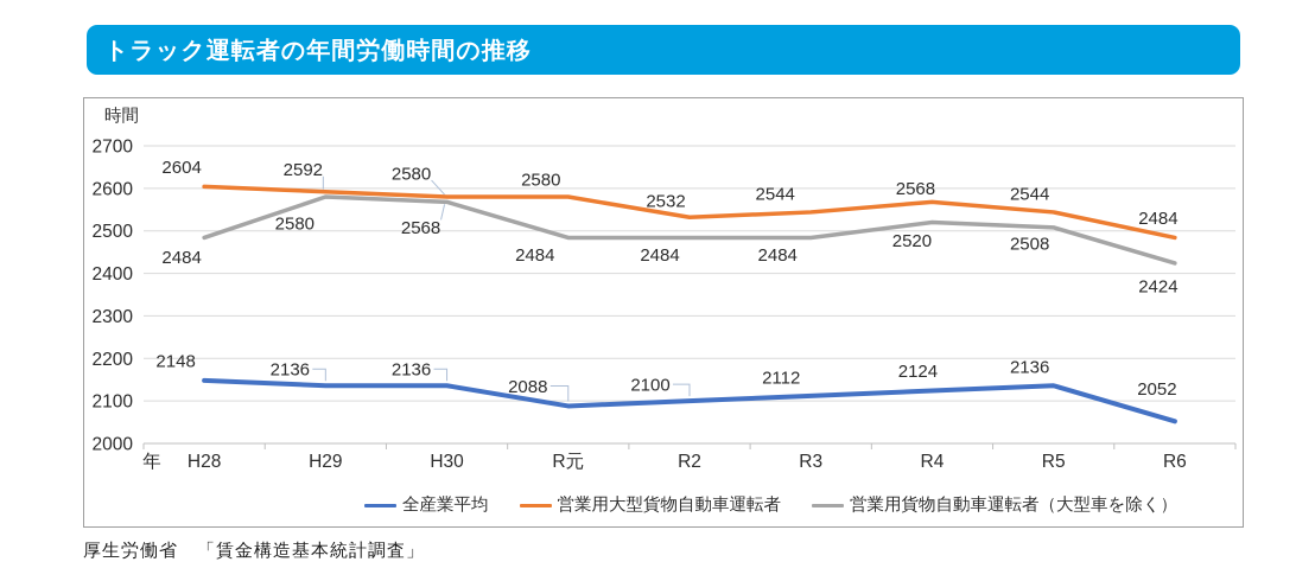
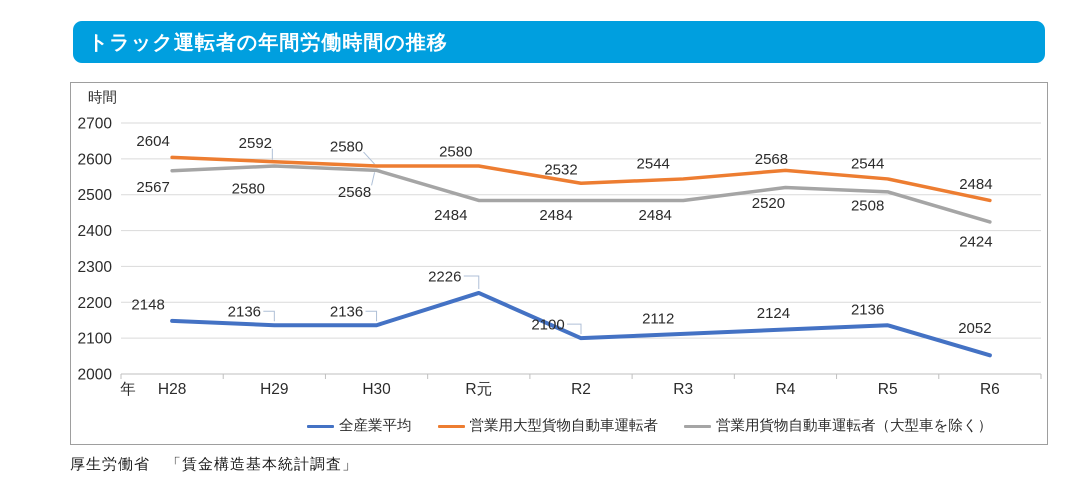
営業用貨物自動車運転者（大型車を除く）/H28: 2484 -> 2567
全産業平均/R元: 2088 -> 2226
